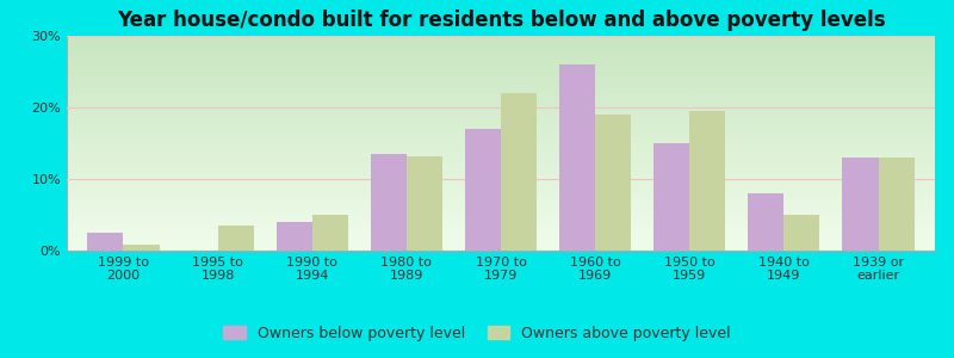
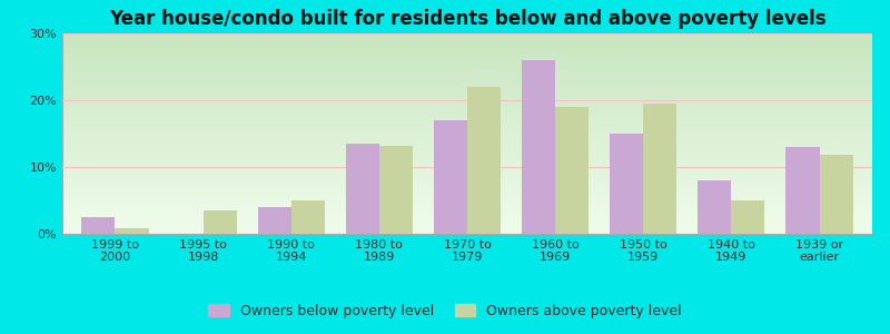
Owners above poverty level/1939 or earlier: 13.0% -> 11.8%
